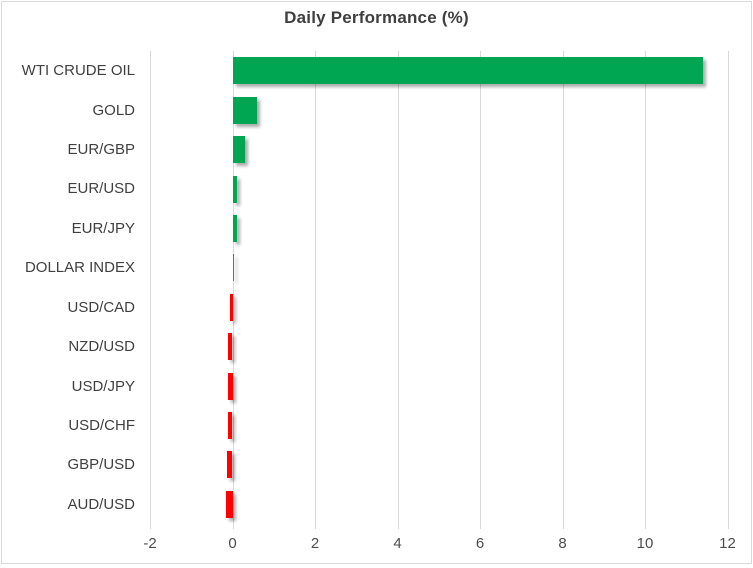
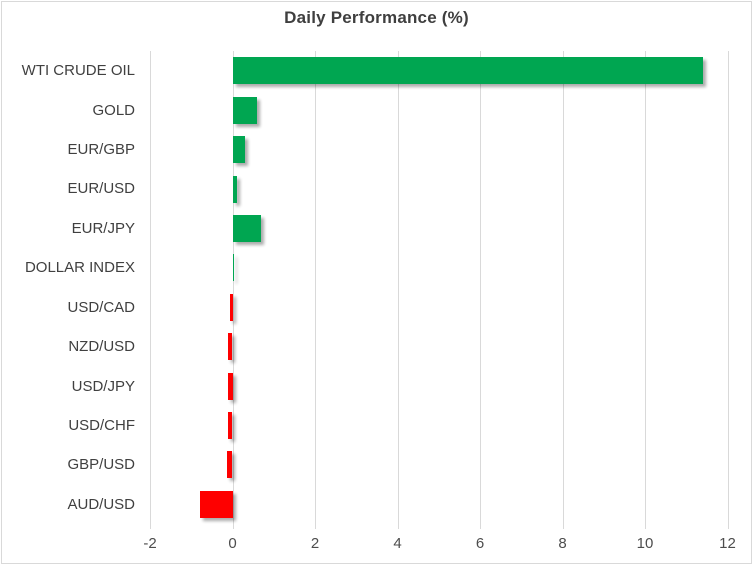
EUR/JPY: 0.1 -> 0.7
AUD/USD: -0.2 -> -0.8
